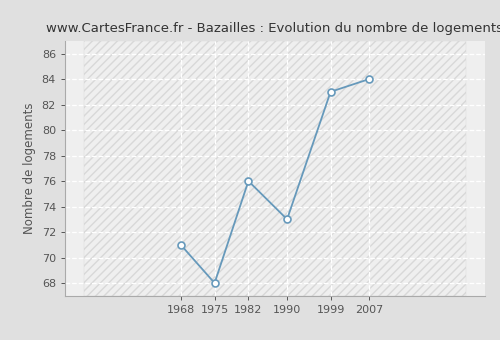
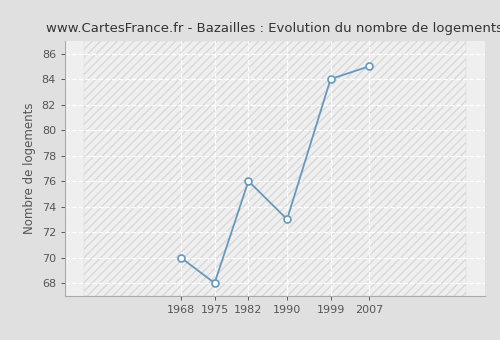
1968: 71 -> 70
1999: 83 -> 84
2007: 84 -> 85
